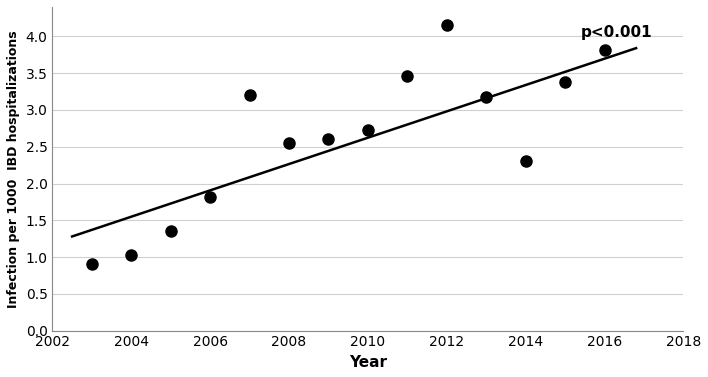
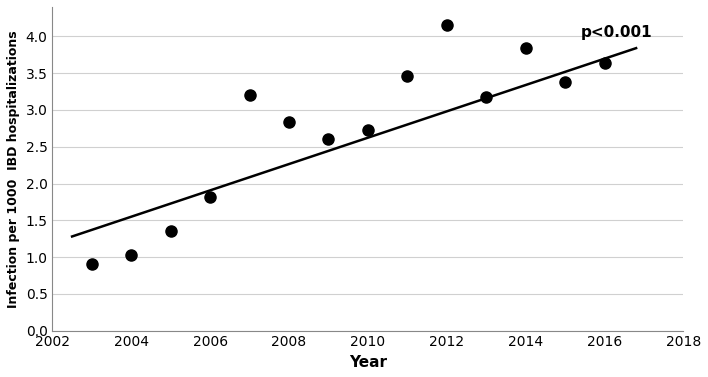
2008: 2.55 -> 2.84
2014: 2.30 -> 3.84
2016: 3.82 -> 3.64
